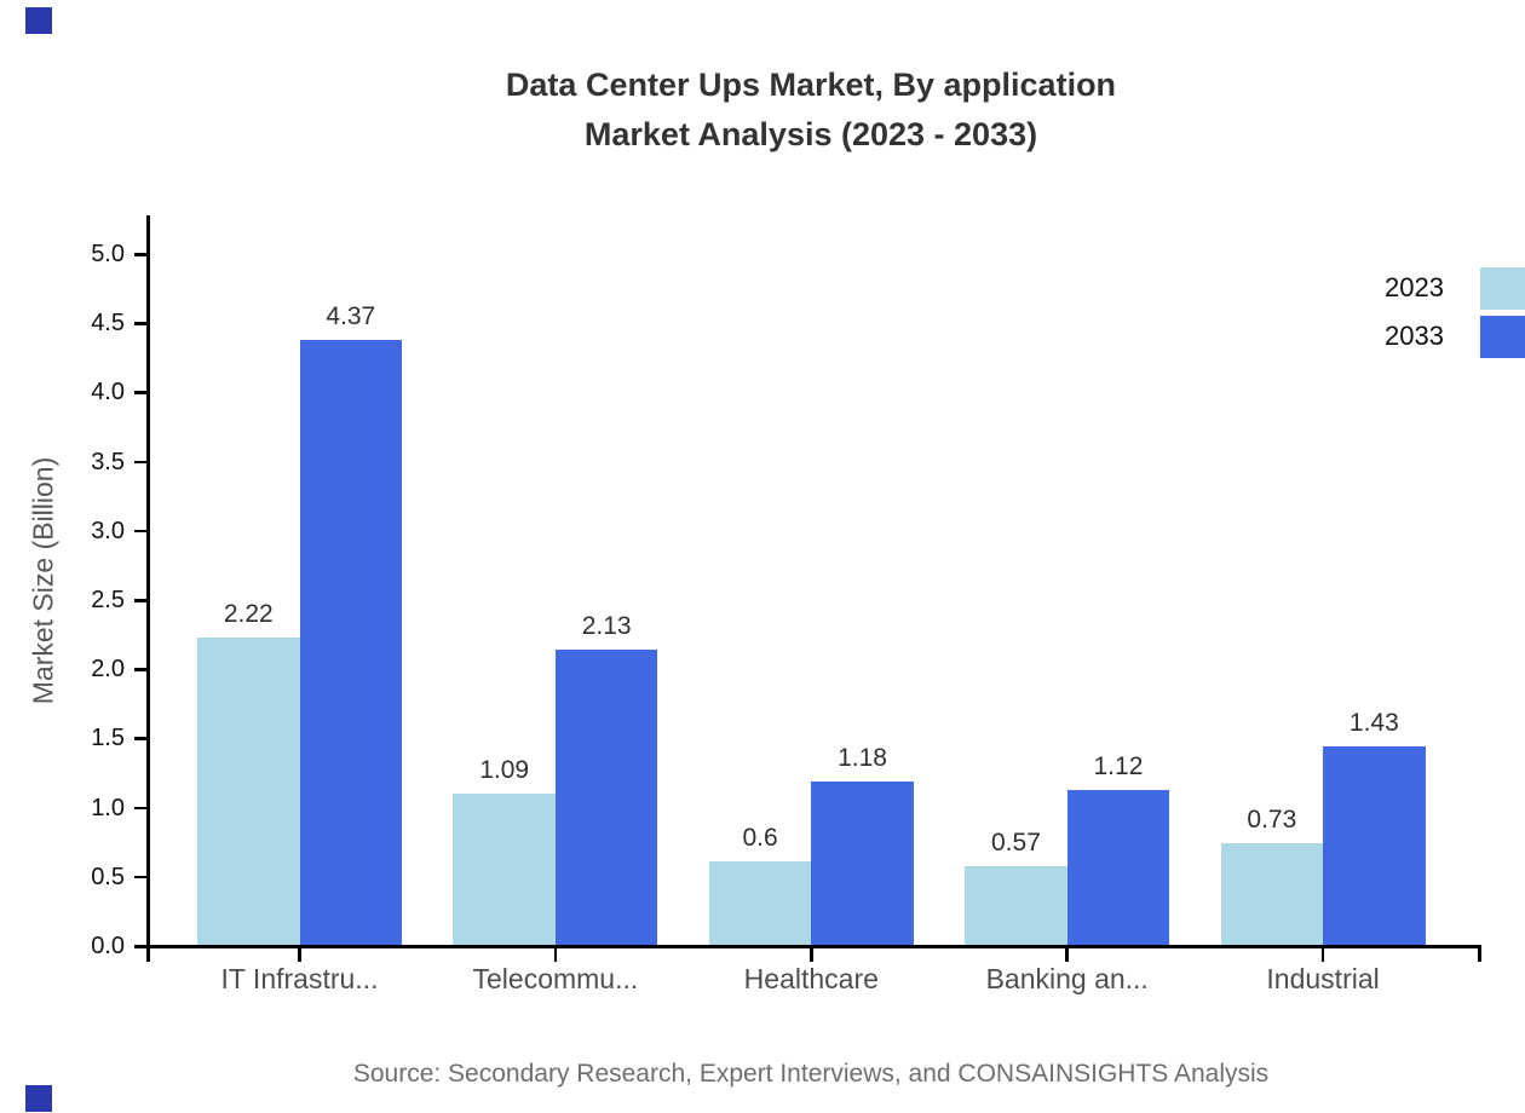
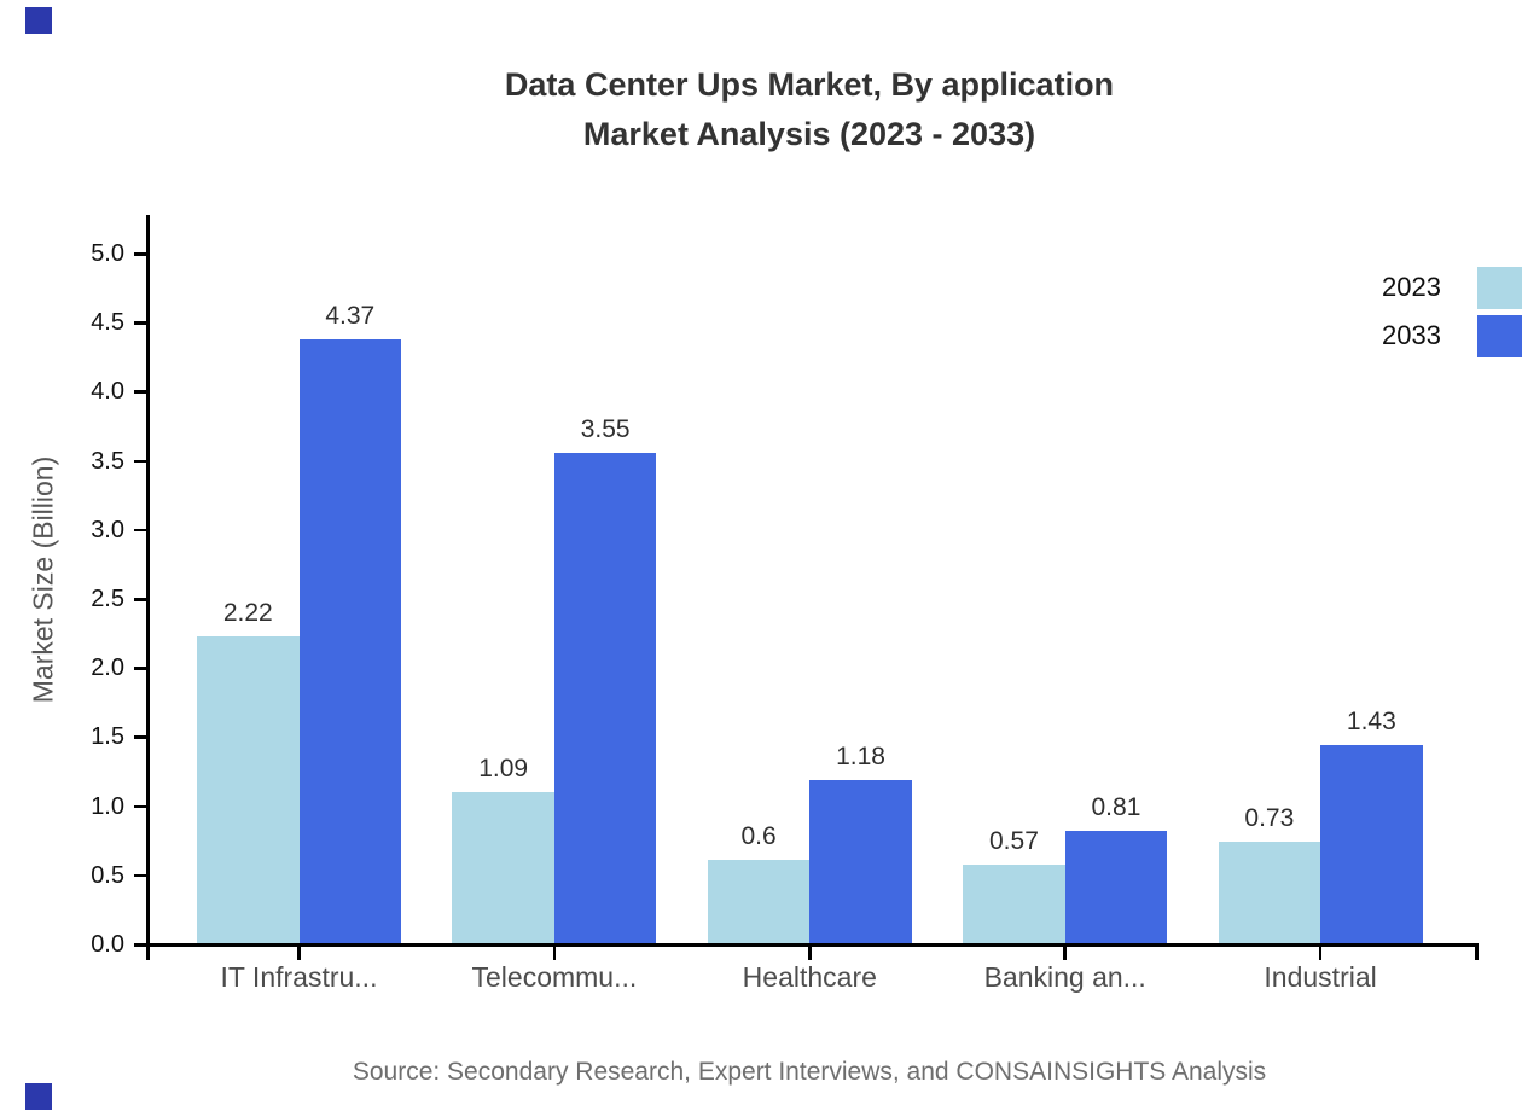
2033/Telecommu...: 2.13 -> 3.55
2033/Banking an...: 1.12 -> 0.81
